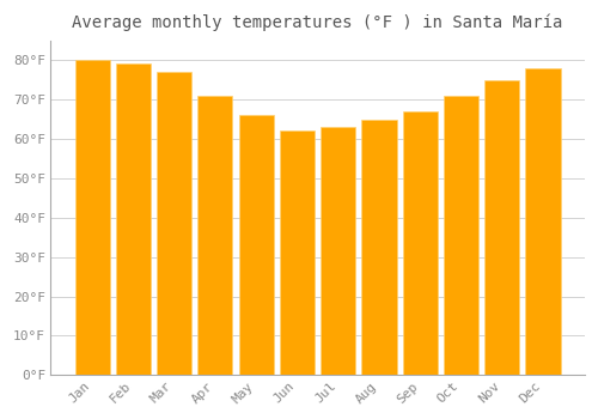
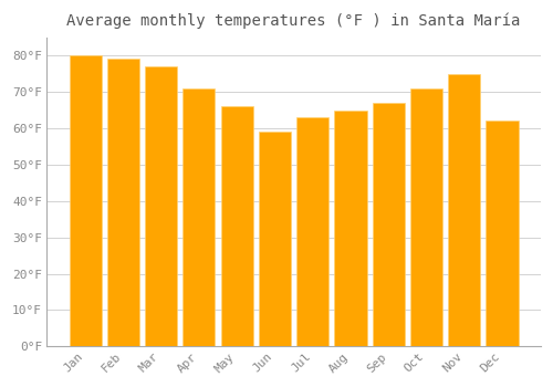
Jun: 62°F -> 59°F
Dec: 78°F -> 62°F
